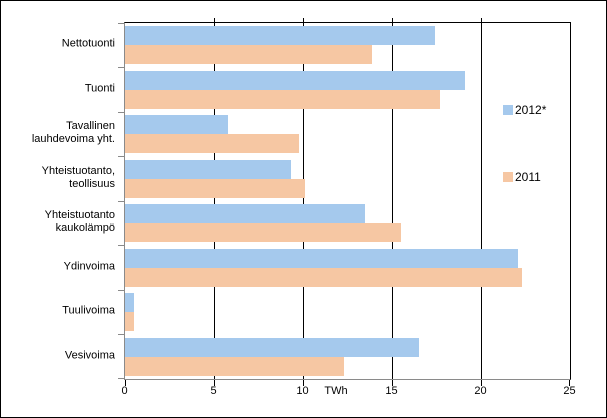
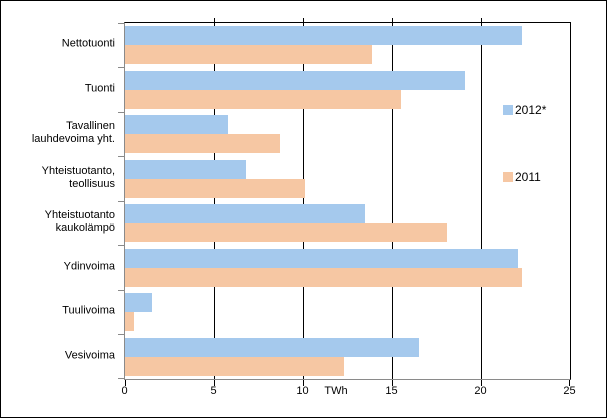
2012*/Nettotuonti: 17.4 -> 22.3
2011/Tuonti: 17.7 -> 15.5
2011/Tavallinen lauhdevoima yht.: 9.8 -> 8.7
2012*/Yhteistuotanto, teollisuus: 9.3 -> 6.8
2011/Yhteistuotanto kaukolämpö: 15.5 -> 18.1
2012*/Tuulivoima: 0.5 -> 1.5
